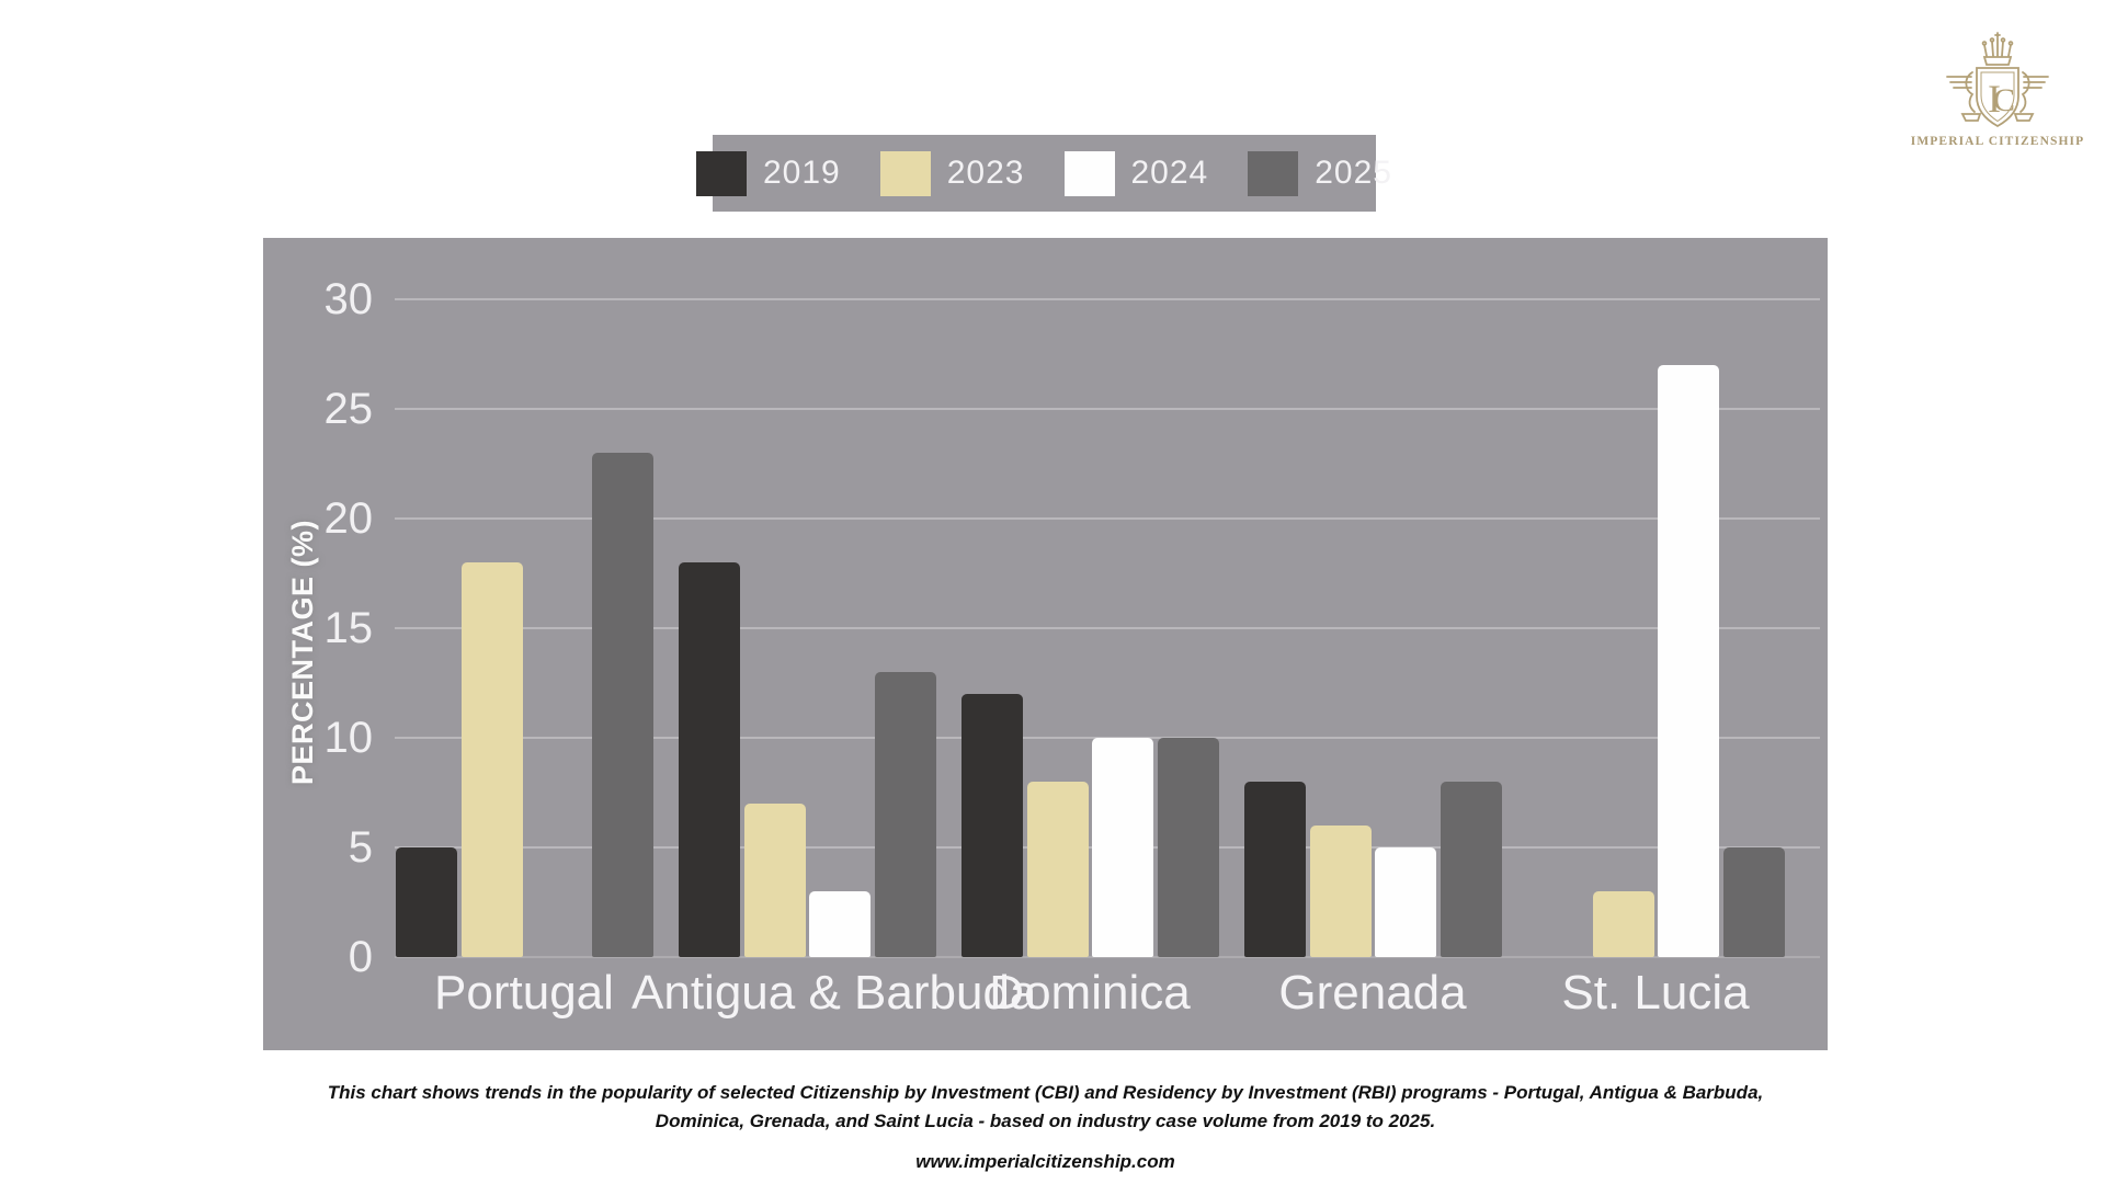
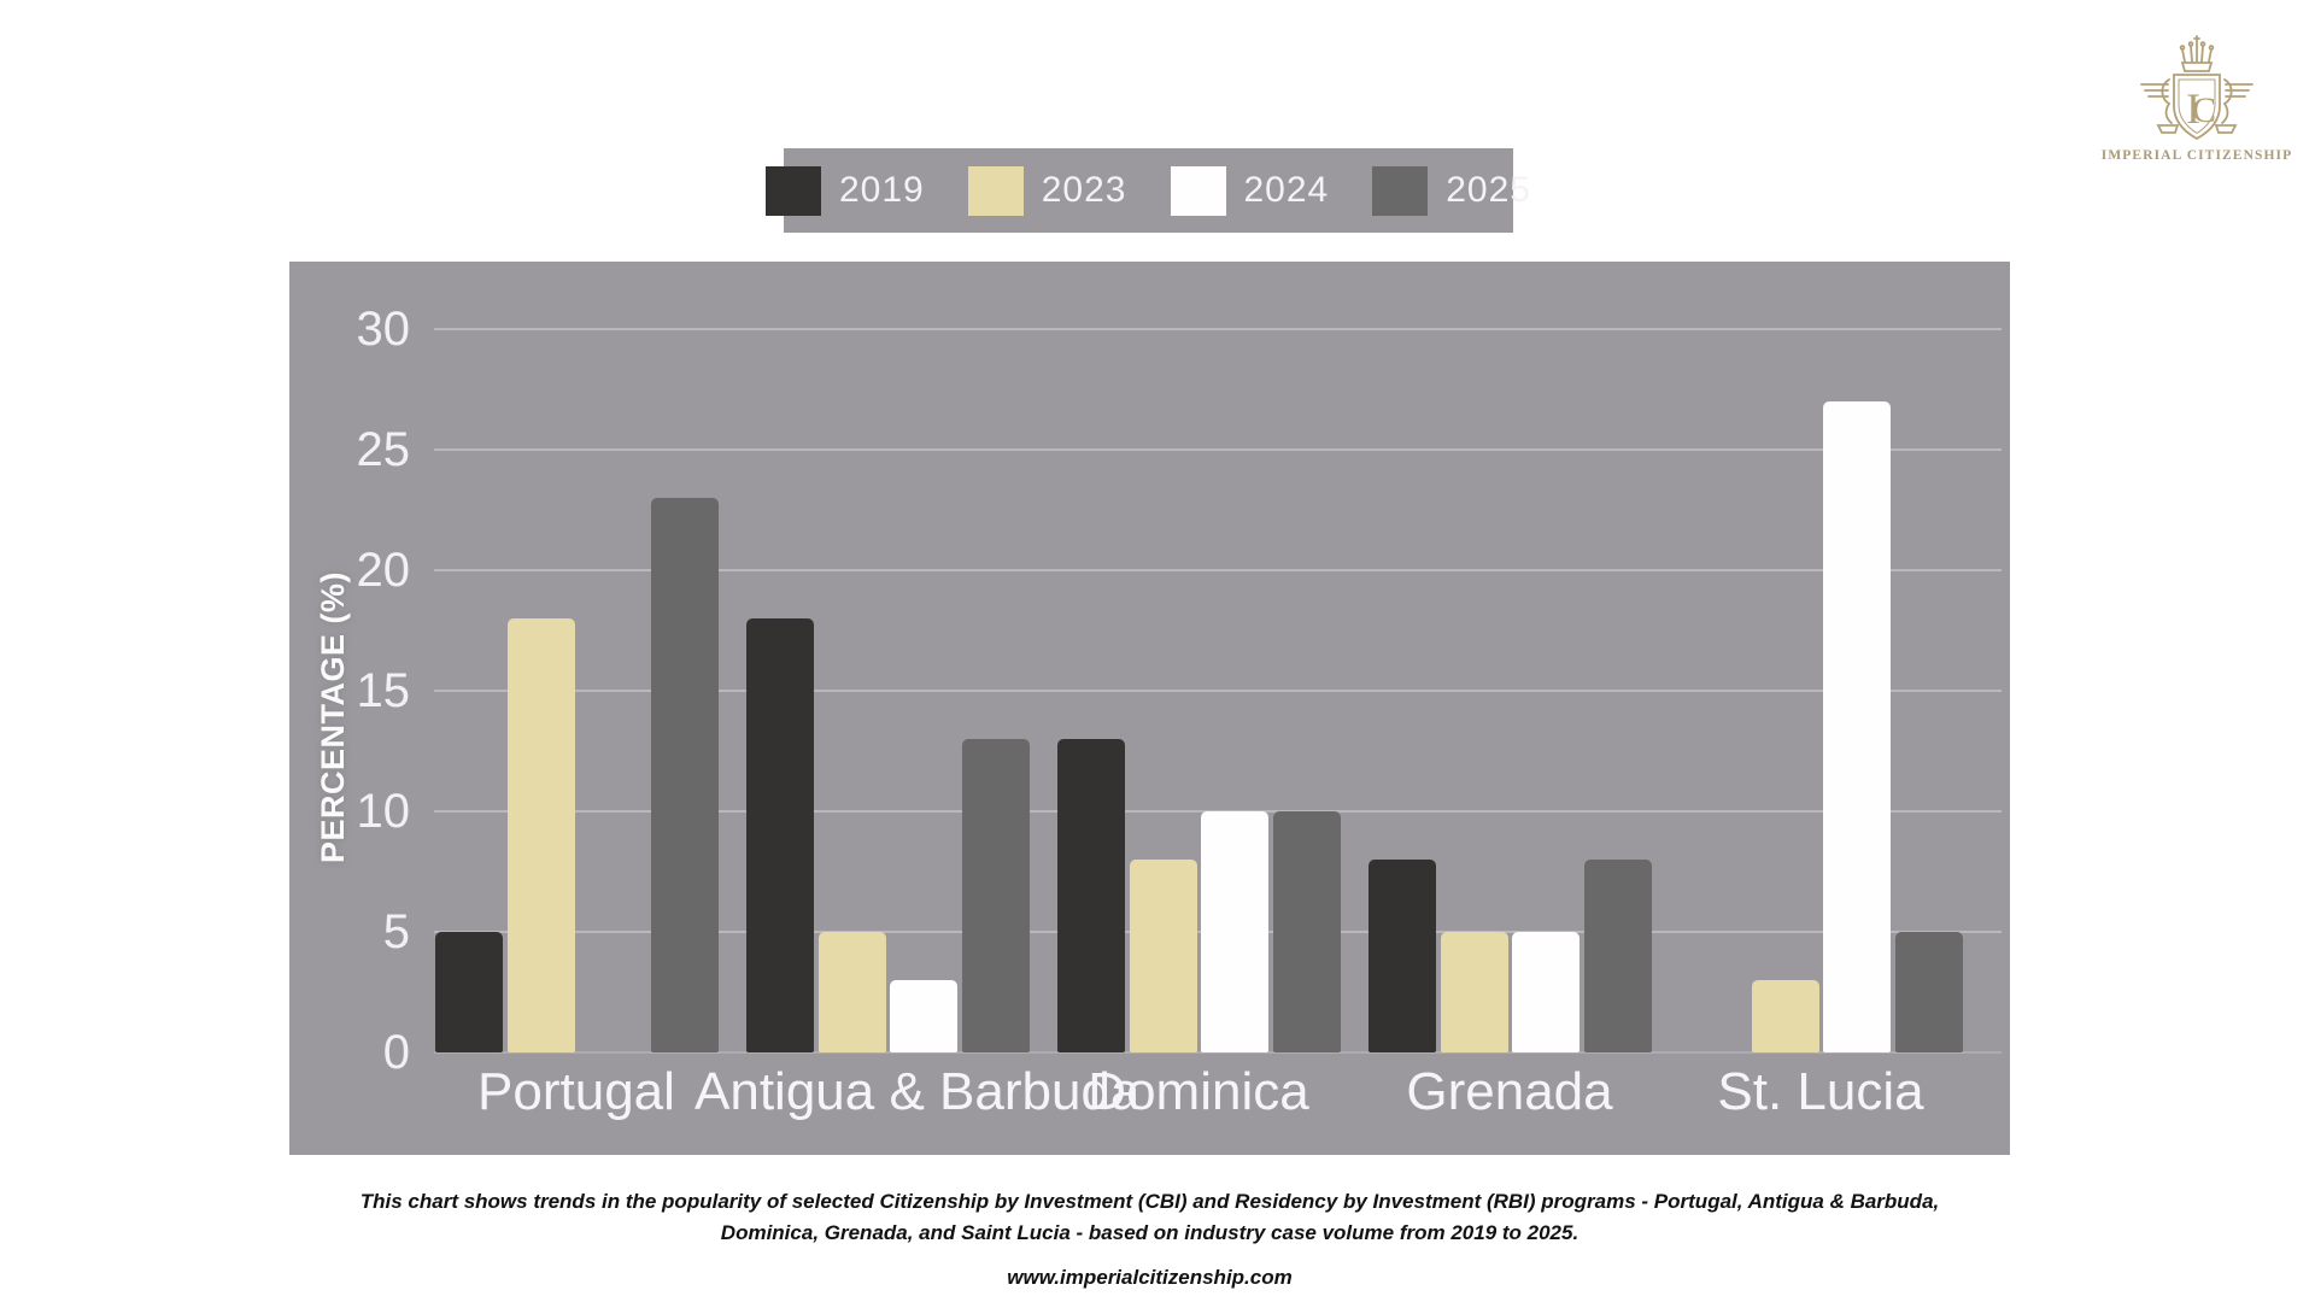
2023/Antigua & Barbuda: 7 -> 5
2019/Dominica: 12 -> 13
2023/Grenada: 6 -> 5
